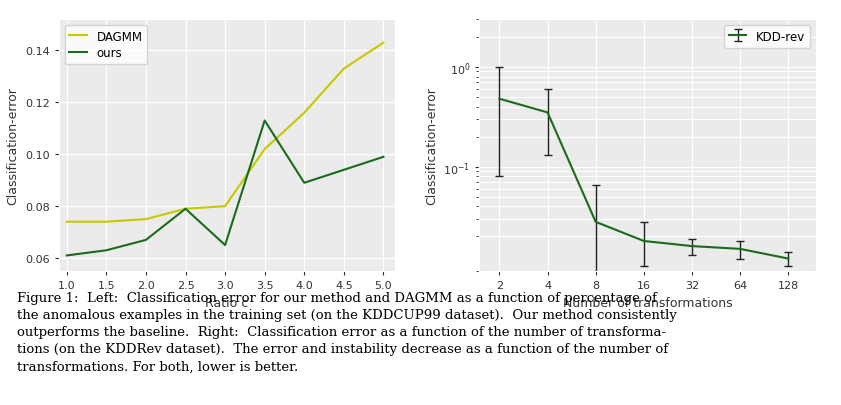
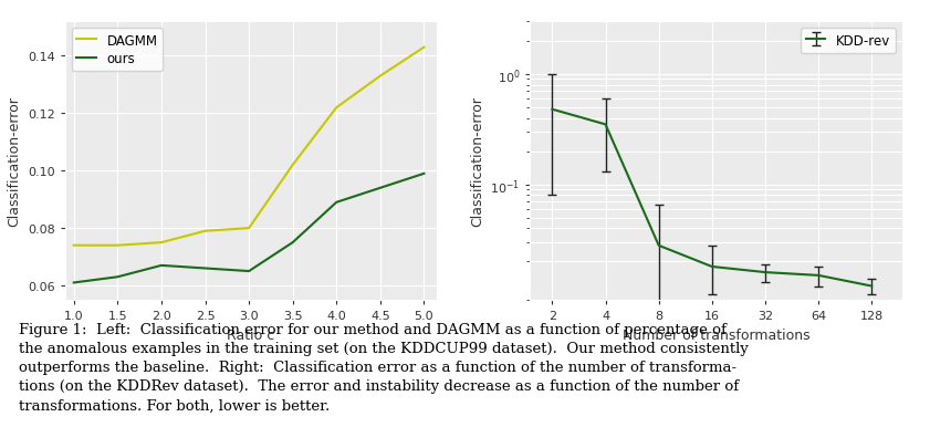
ours/2.5: 0.079 -> 0.066
ours/3.5: 0.113 -> 0.075
DAGMM/4.0: 0.116 -> 0.122
